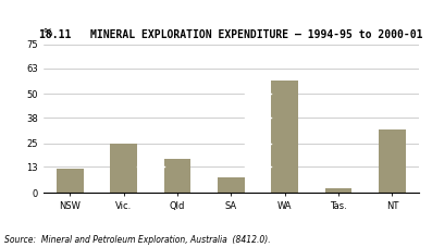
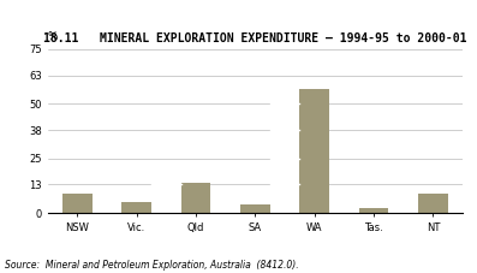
NSW: 12 -> 9
Vic.: 25 -> 5
Qld: 17 -> 14
SA: 8 -> 4
NT: 32 -> 9
